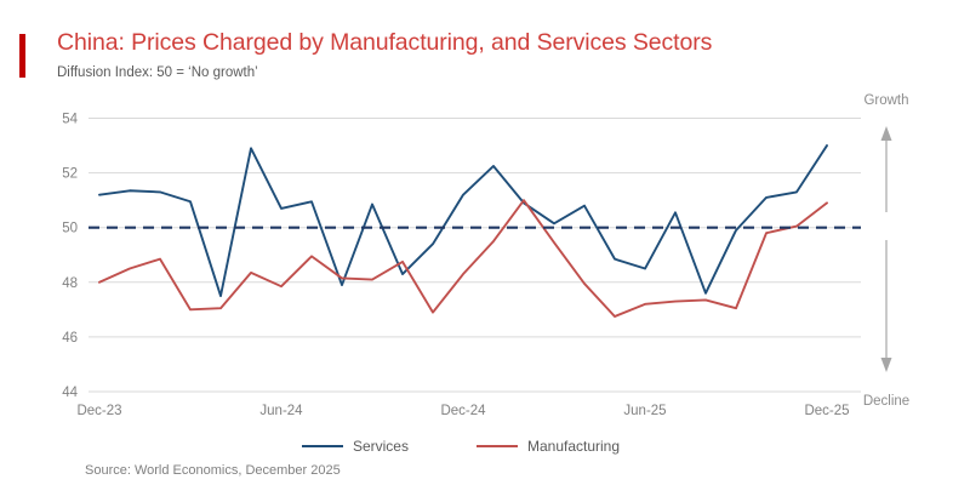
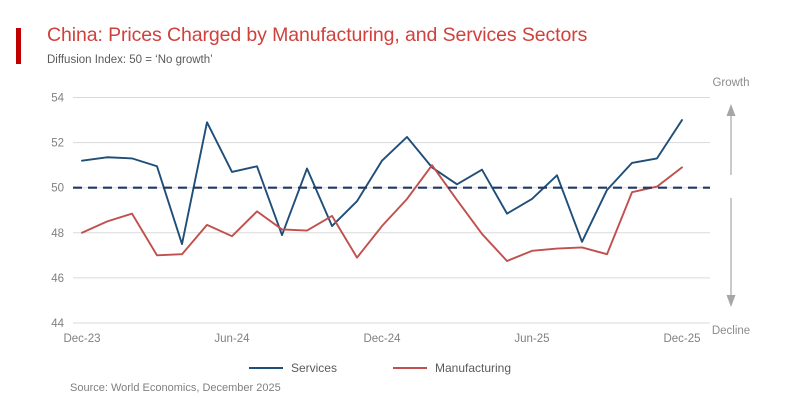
Services/Jun-25: 48.5 -> 49.5
